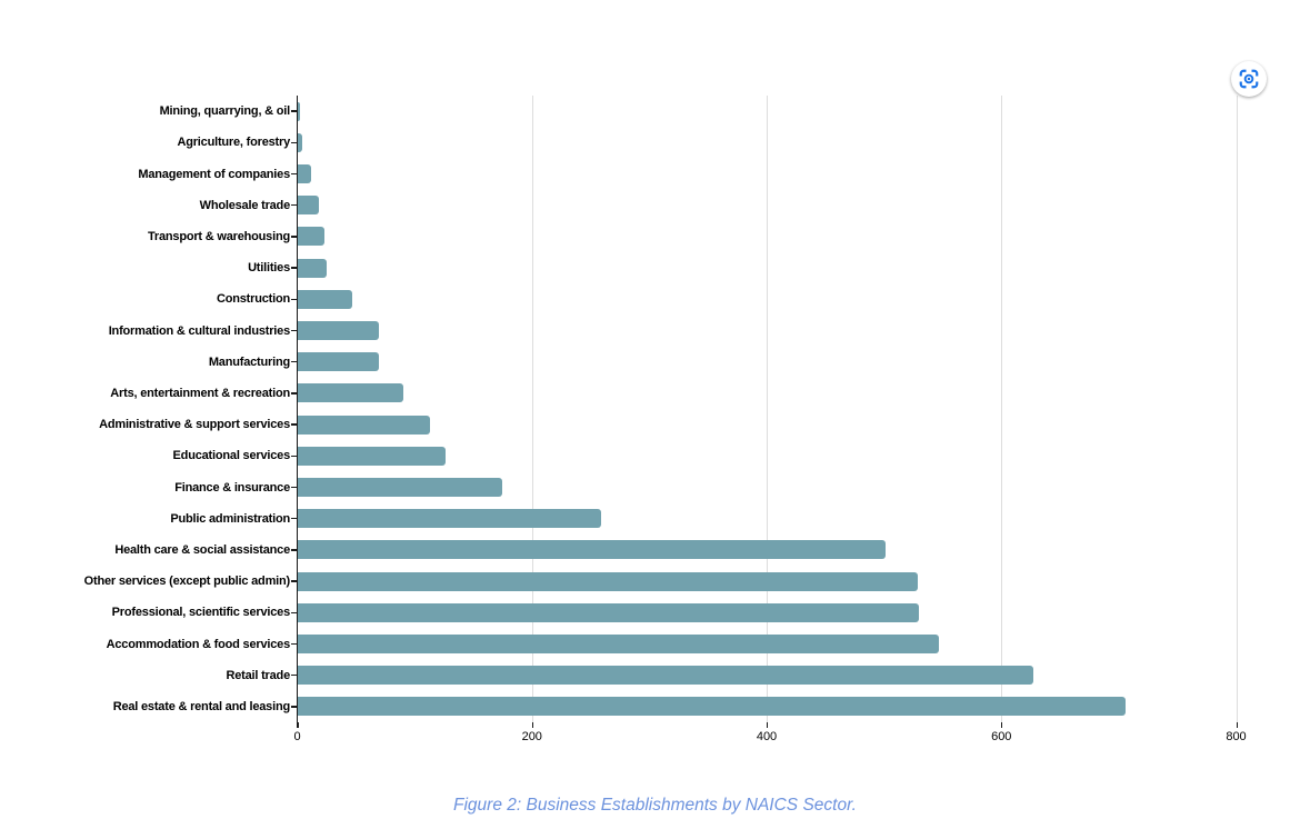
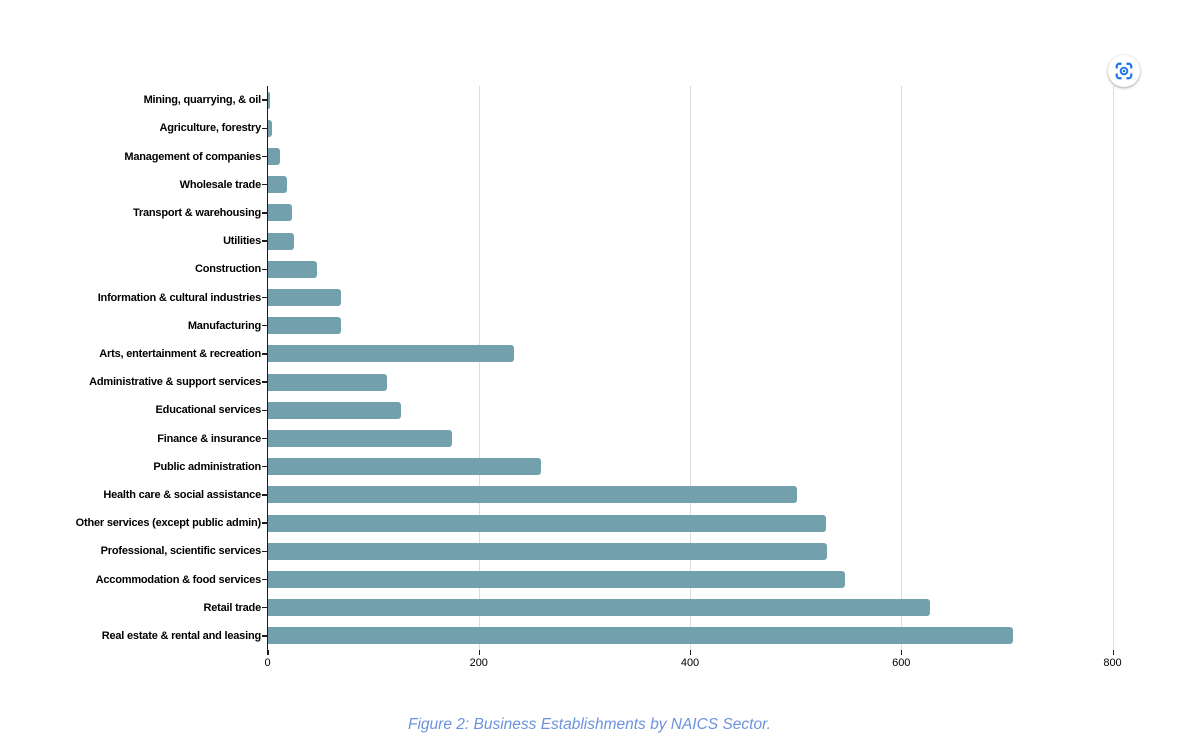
Arts, entertainment & recreation: 90 -> 233
